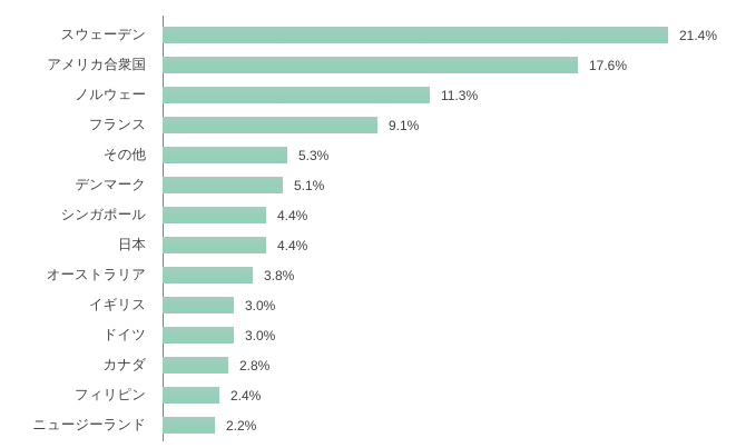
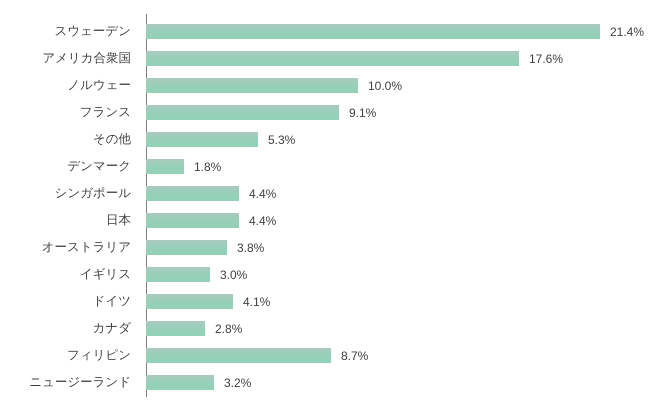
ノルウェー: 11.3% -> 10.0%
デンマーク: 5.1% -> 1.8%
ドイツ: 3.0% -> 4.1%
フィリピン: 2.4% -> 8.7%
ニュージーランド: 2.2% -> 3.2%
